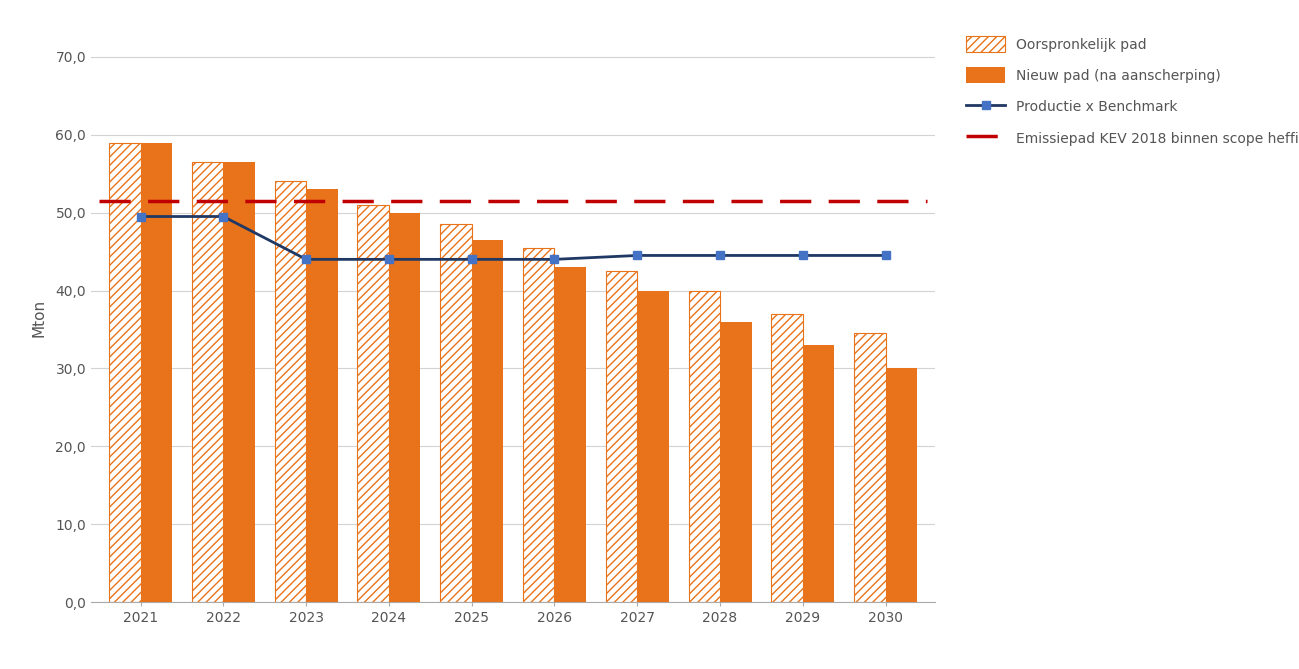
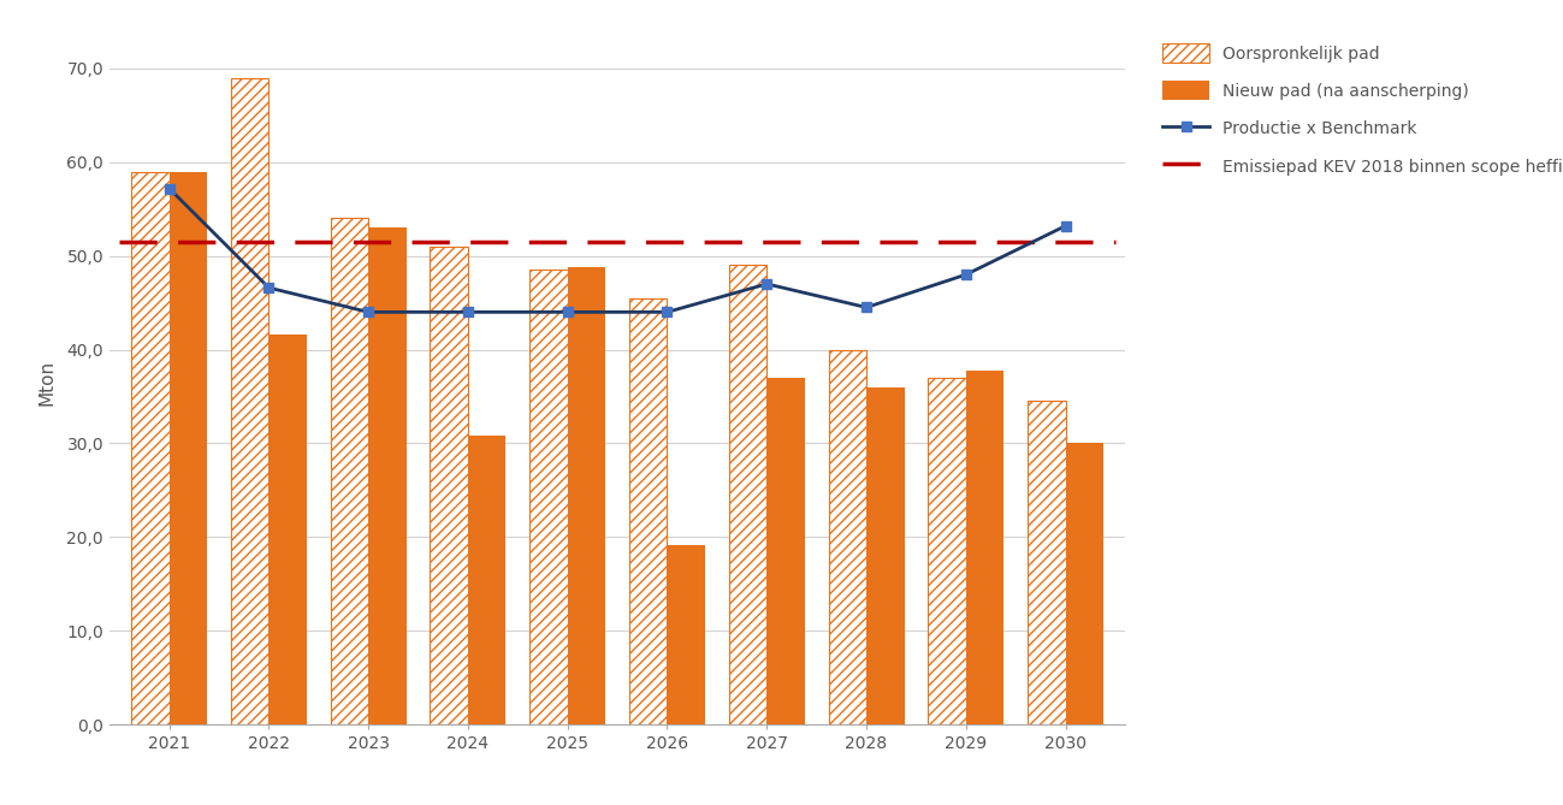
Productie x Benchmark/2021: 49,5 -> 57,2
Oorspronkelijk pad/2022: 56,5 -> 69,0
Productie x Benchmark/2022: 49,5 -> 46,6
Nieuw pad (na aanscherping)/2022: 56,5 -> 41,6
Nieuw pad (na aanscherping)/2024: 50,0 -> 30,8
Nieuw pad (na aanscherping)/2025: 46,5 -> 48,8
Nieuw pad (na aanscherping)/2026: 43,0 -> 19,2
Oorspronkelijk pad/2027: 42,5 -> 49,0
Productie x Benchmark/2027: 44,5 -> 47,0
Nieuw pad (na aanscherping)/2027: 40,0 -> 37,0
Productie x Benchmark/2029: 44,5 -> 48,0
Nieuw pad (na aanscherping)/2029: 33,0 -> 37,8
Productie x Benchmark/2030: 44,5 -> 53,2
